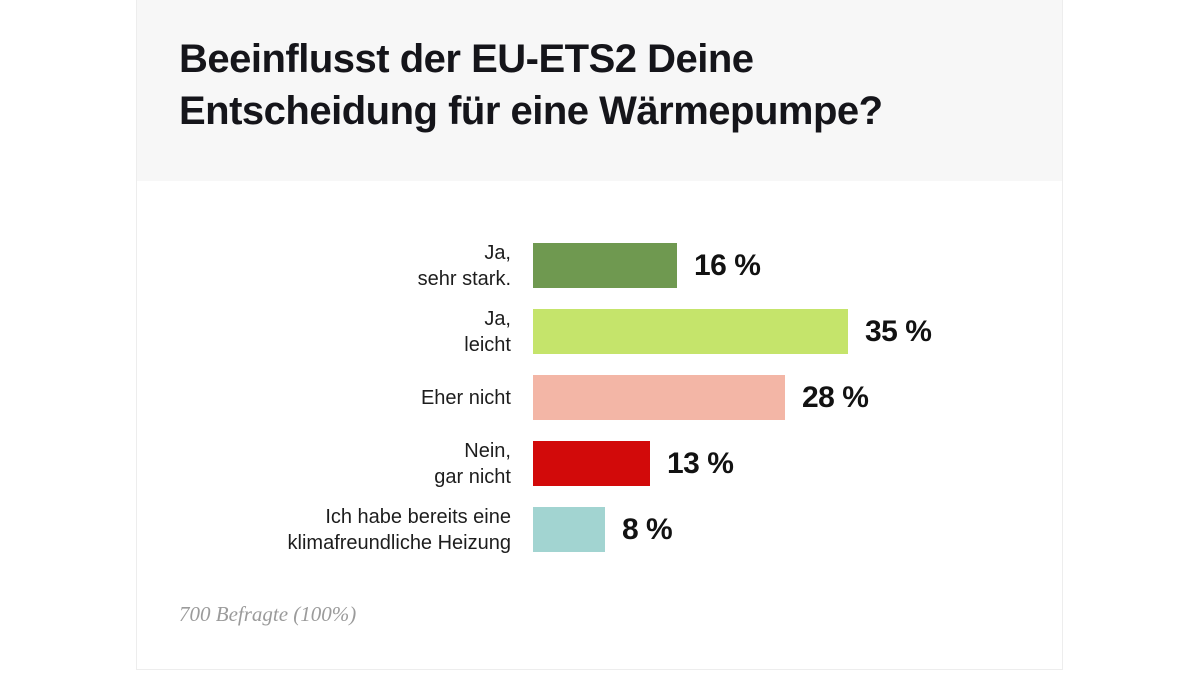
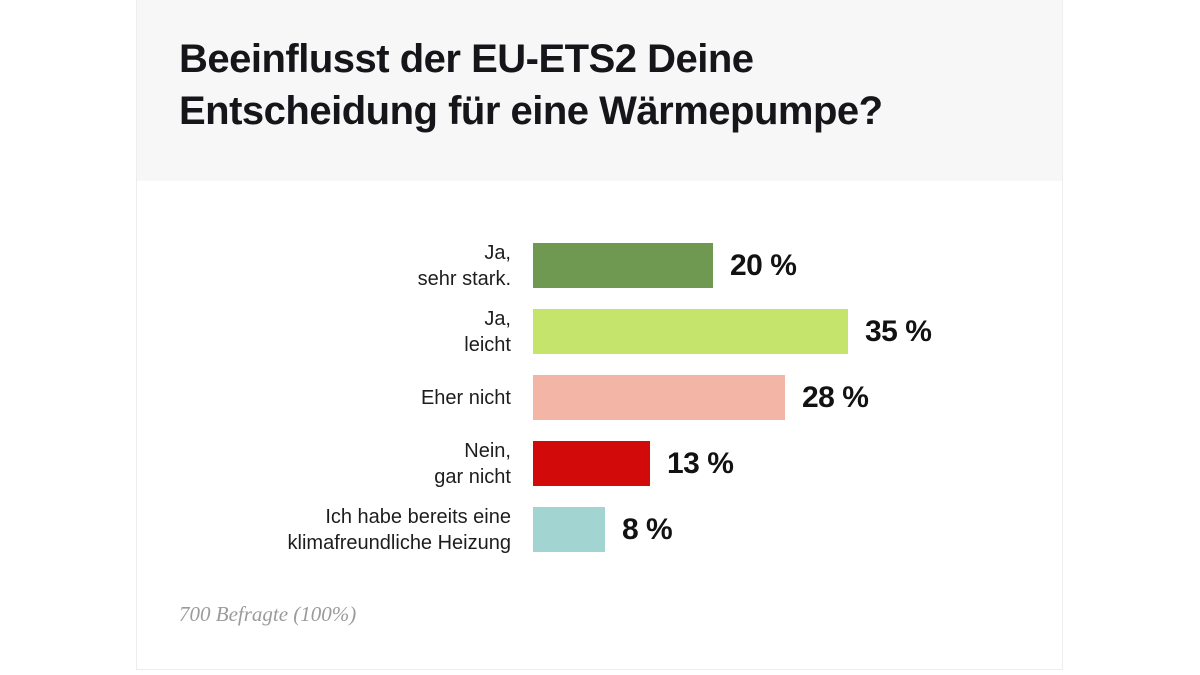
Ja, sehr stark.: 16 -> 20
